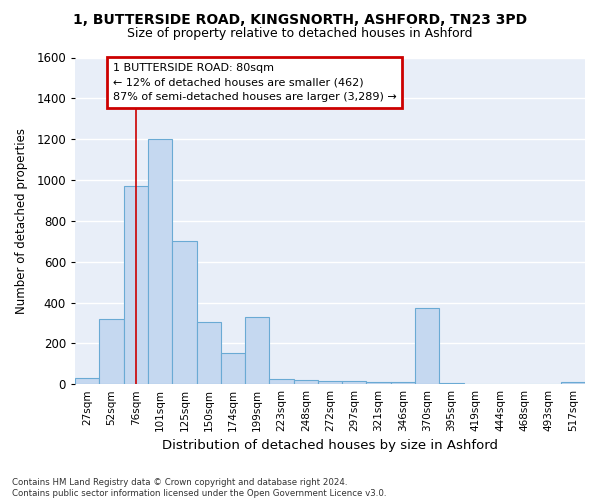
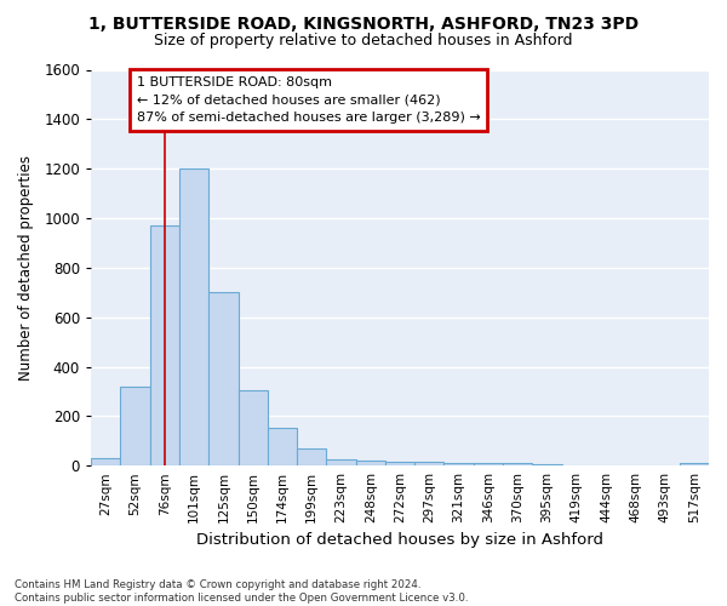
199sqm: 330 -> 70
370sqm: 375 -> 10
